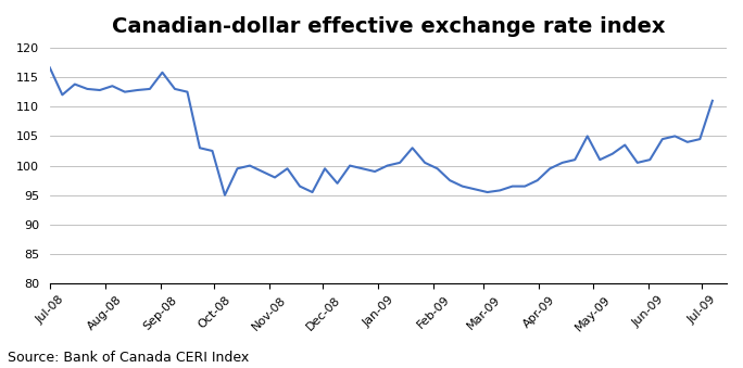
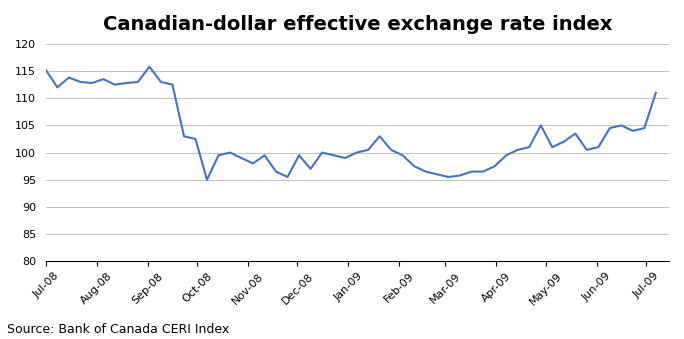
Jul-08: 116.6 -> 115.2
